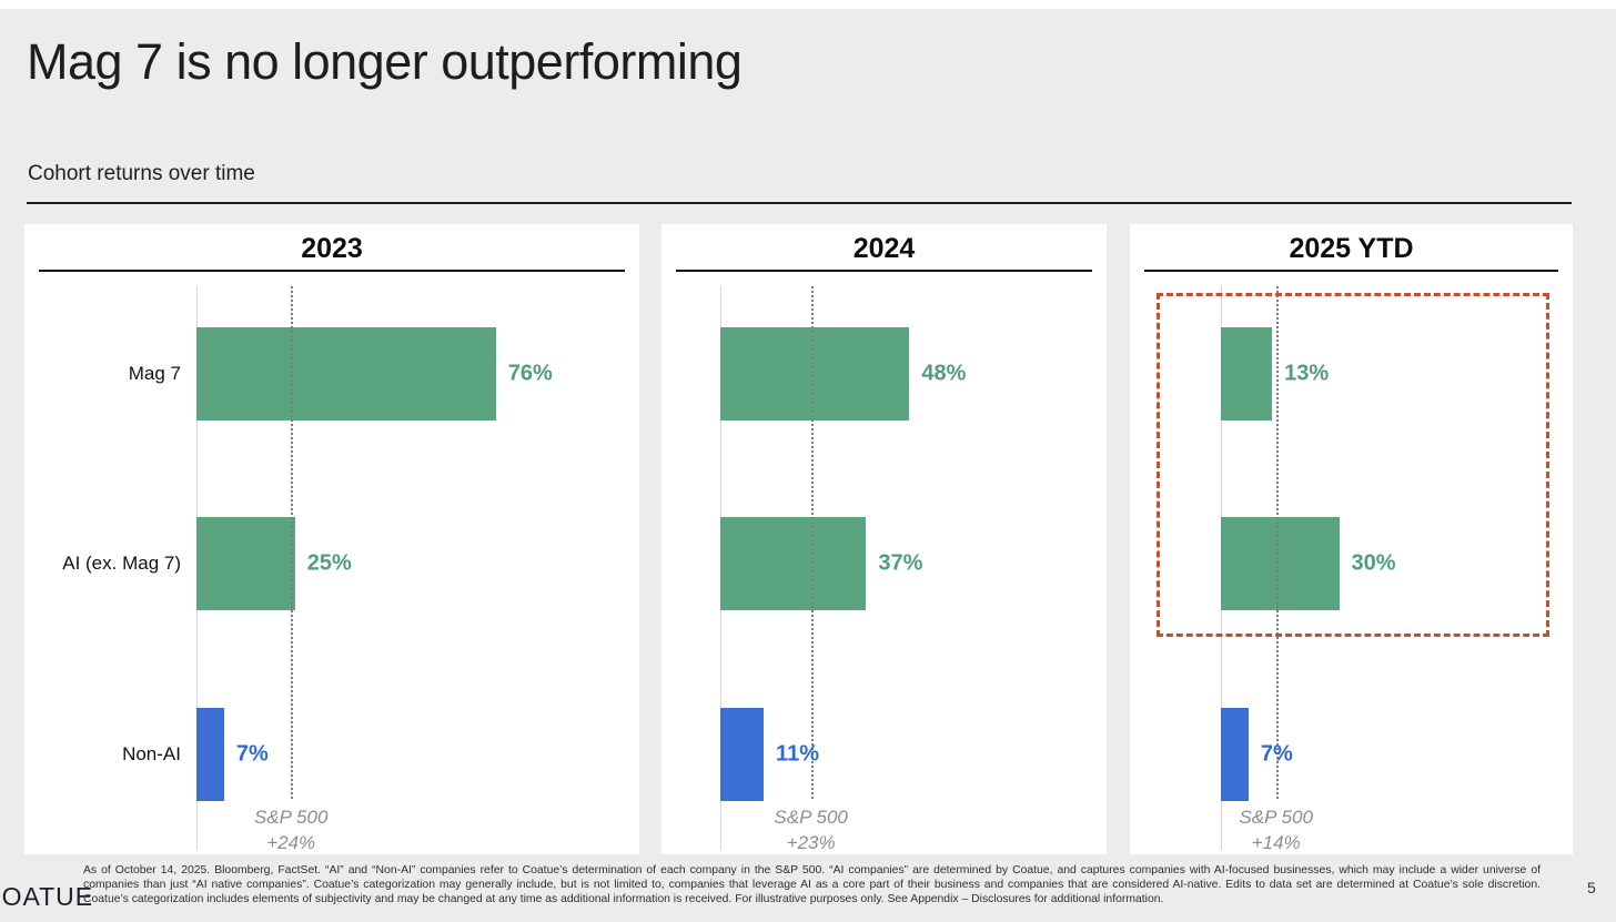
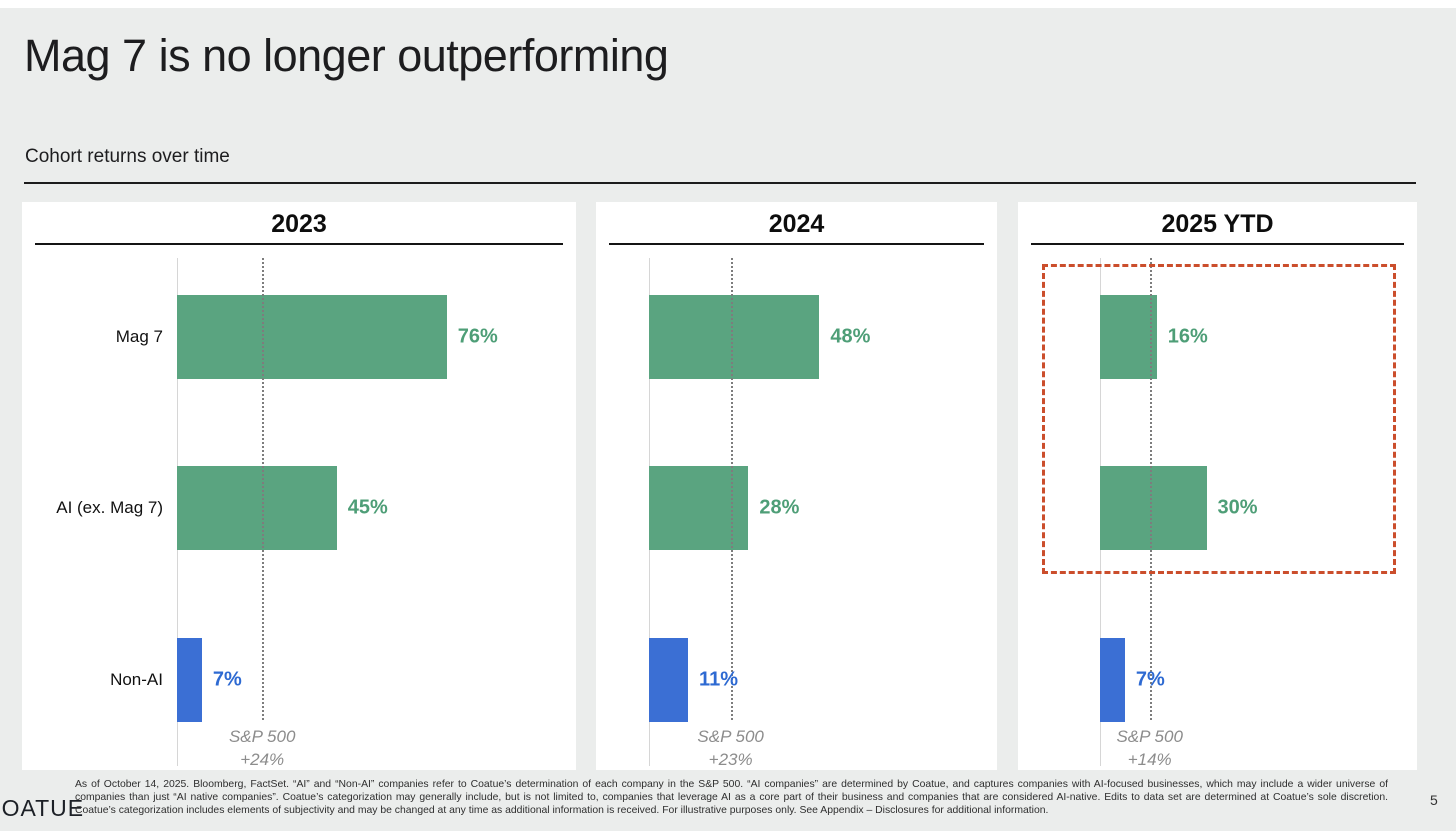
2023/AI (ex. Mag 7): 25% -> 45%
2024/AI (ex. Mag 7): 37% -> 28%
2025 YTD/Mag 7: 13% -> 16%
